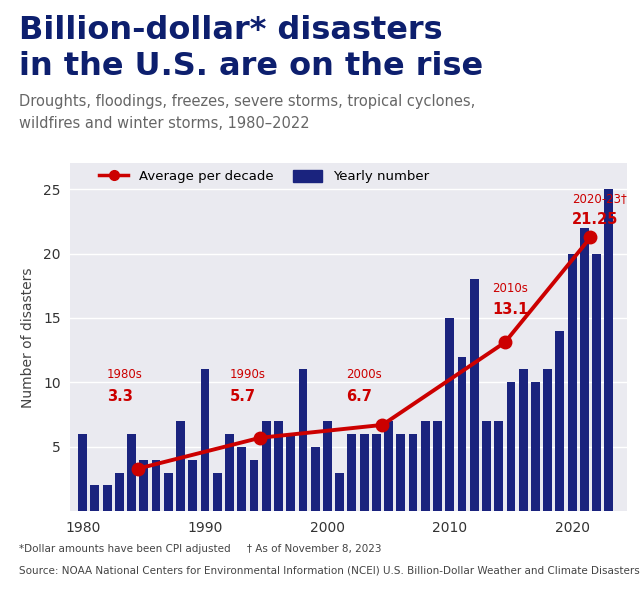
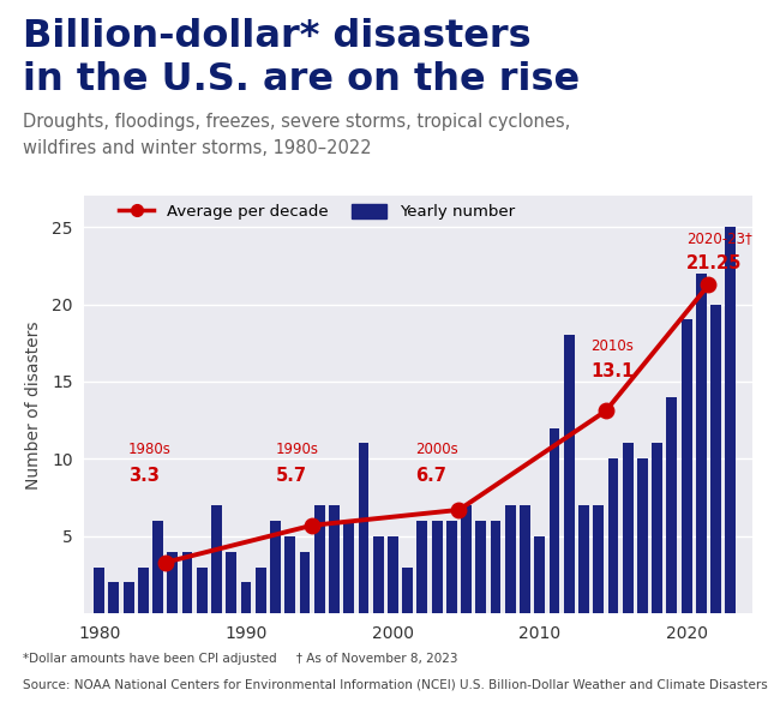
Yearly number/1980: 6 -> 3
Yearly number/1990: 11 -> 2
Yearly number/2000: 7 -> 5
Yearly number/2010: 15 -> 5
Yearly number/2020: 20 -> 19
